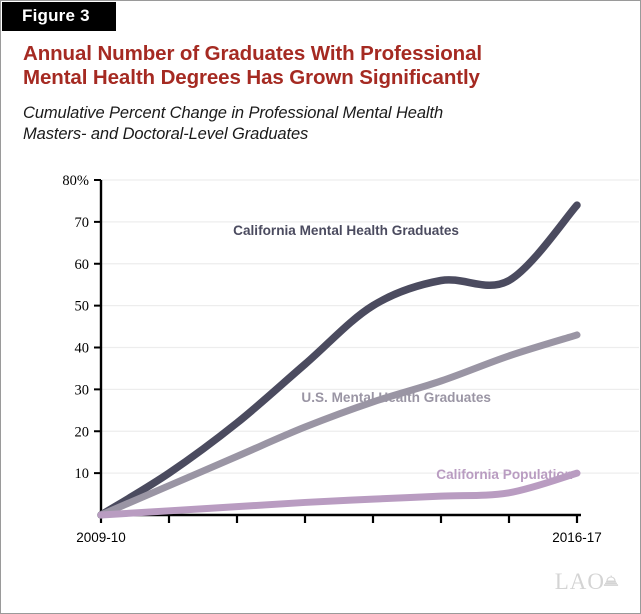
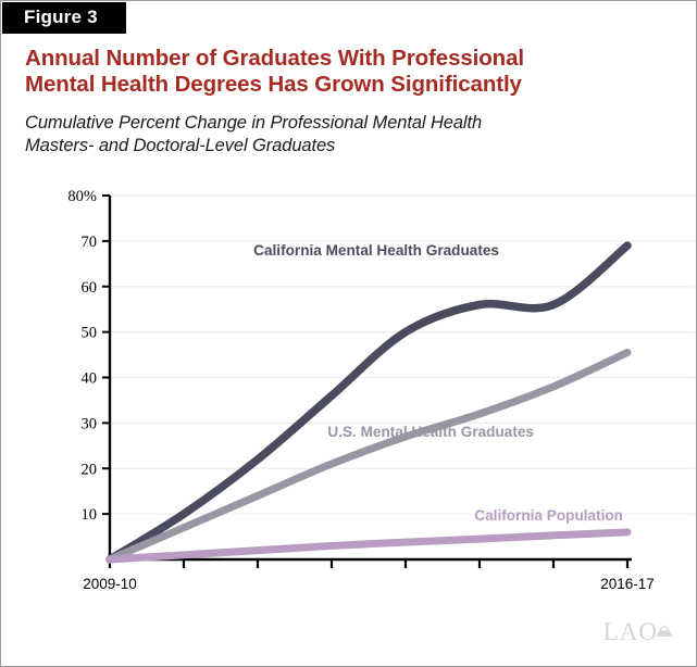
California Mental Health Graduates/2016-17: 74% -> 69%
U.S. Mental Health Graduates/2016-17: 43% -> 46%
California Population/2016-17: 10% -> 6%
